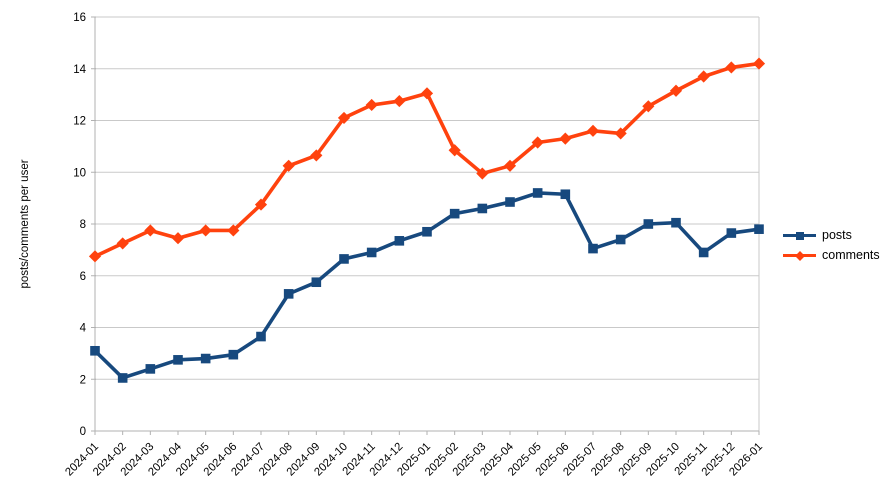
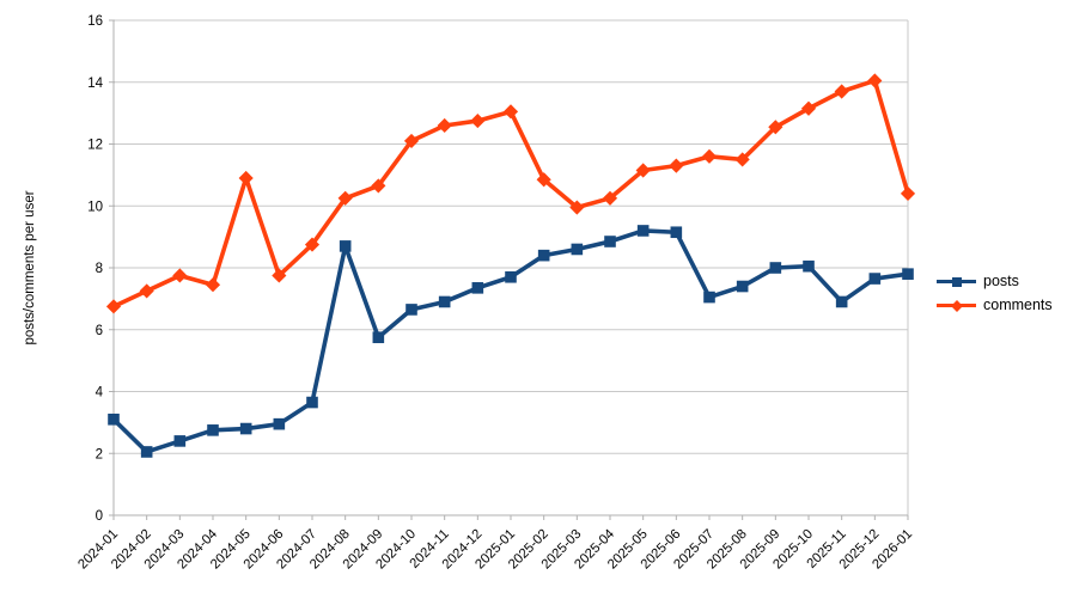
comments/2024-05: 7.8 -> 10.9
posts/2024-08: 5.3 -> 8.7
comments/2026-01: 14.2 -> 10.4
